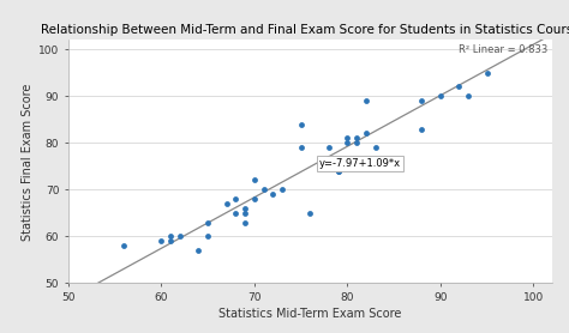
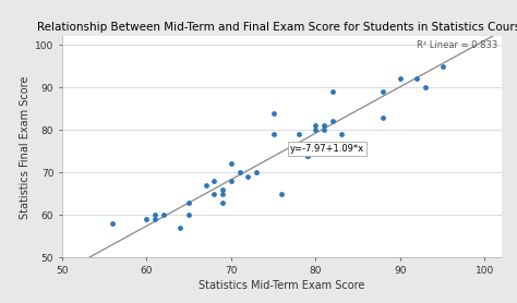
90: 90 -> 92
